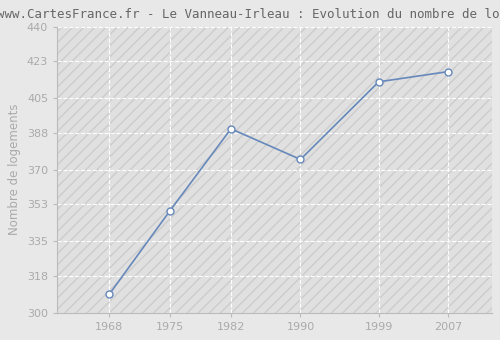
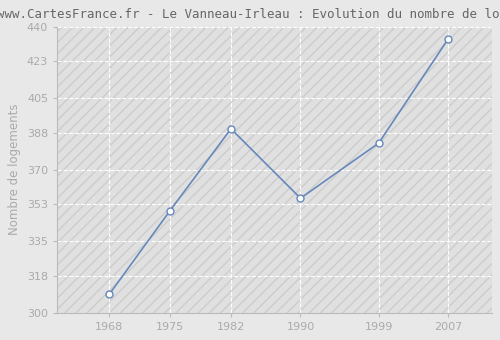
1990: 375 -> 356
1999: 413 -> 383
2007: 418 -> 434
